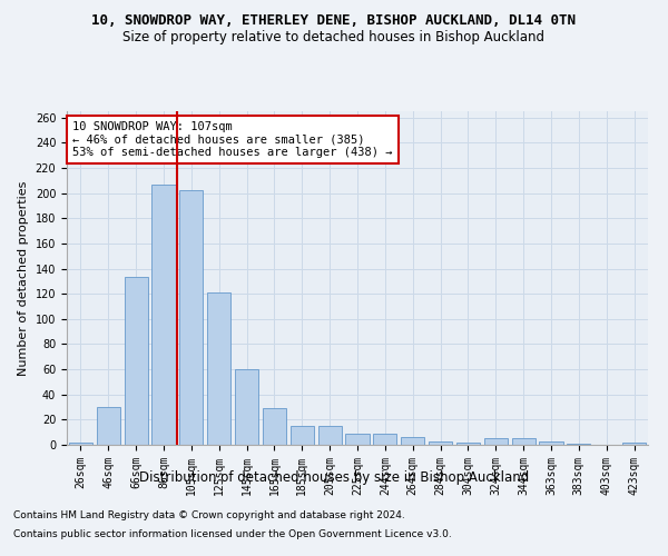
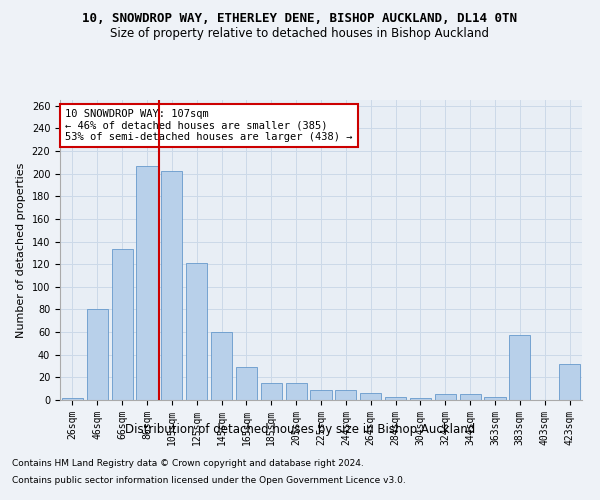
46sqm: 30 -> 80
383sqm: 1 -> 57
423sqm: 2 -> 32
